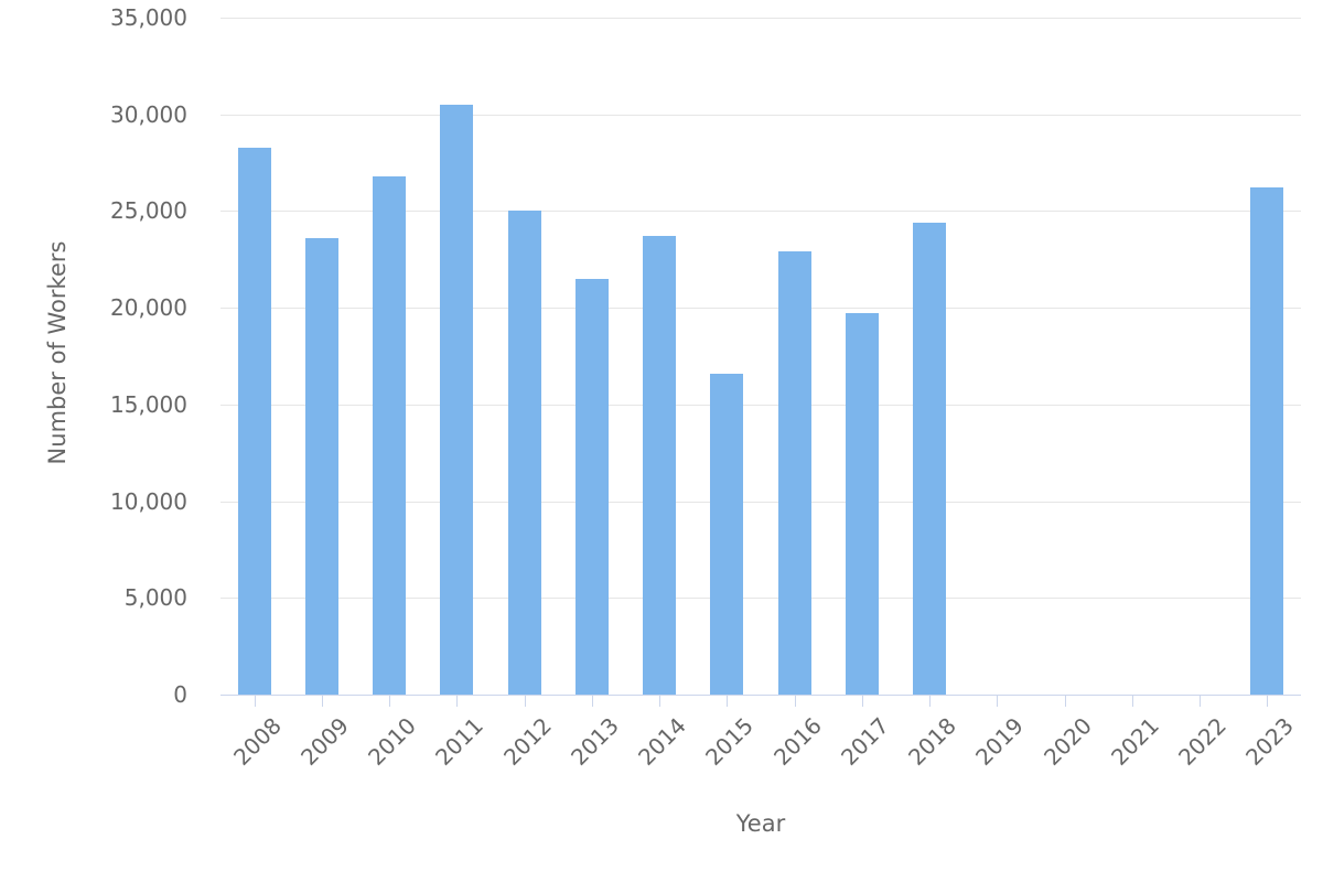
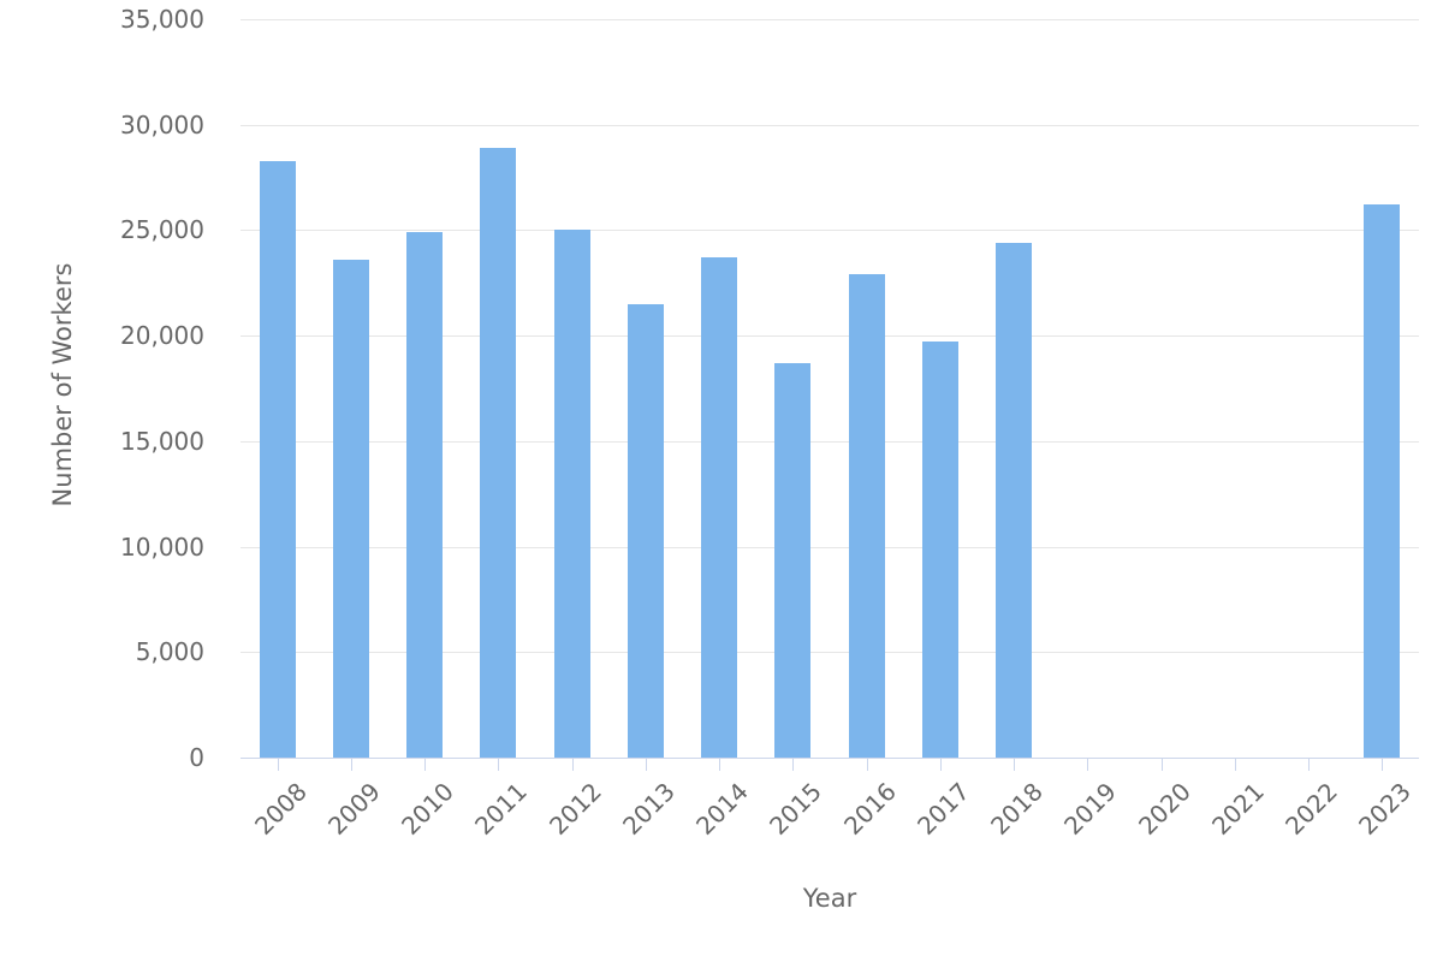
2010: 26800 -> 24900
2011: 30500 -> 28900
2015: 16600 -> 18700
